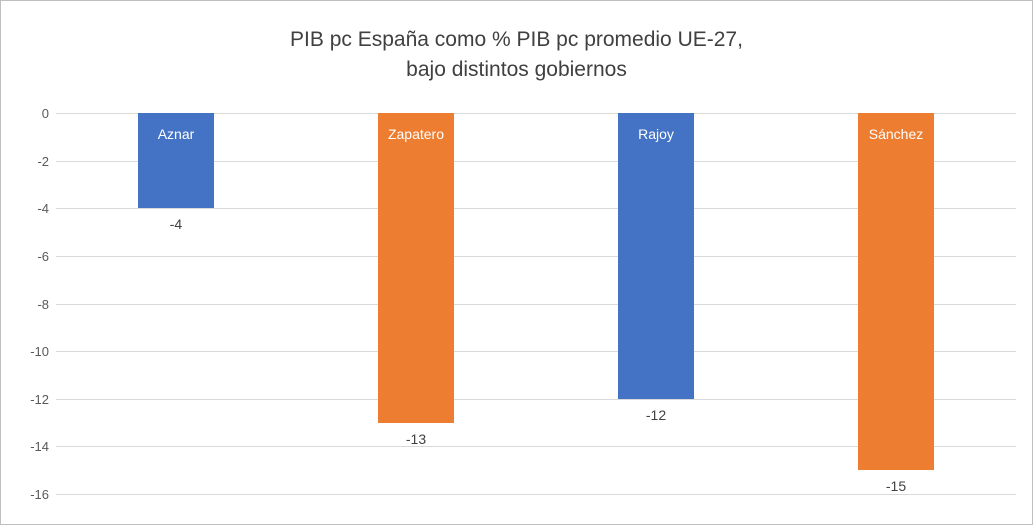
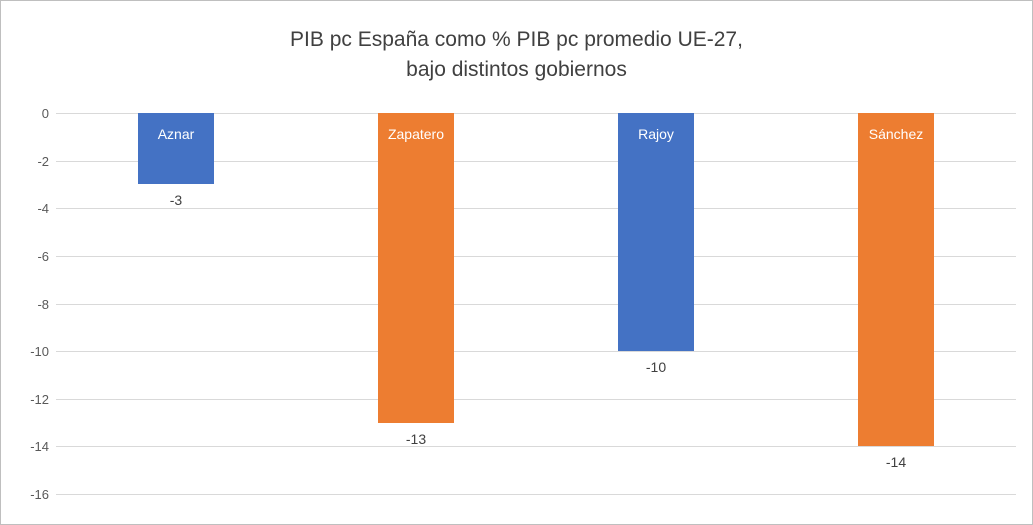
Aznar: -4 -> -3
Rajoy: -12 -> -10
Sánchez: -15 -> -14
